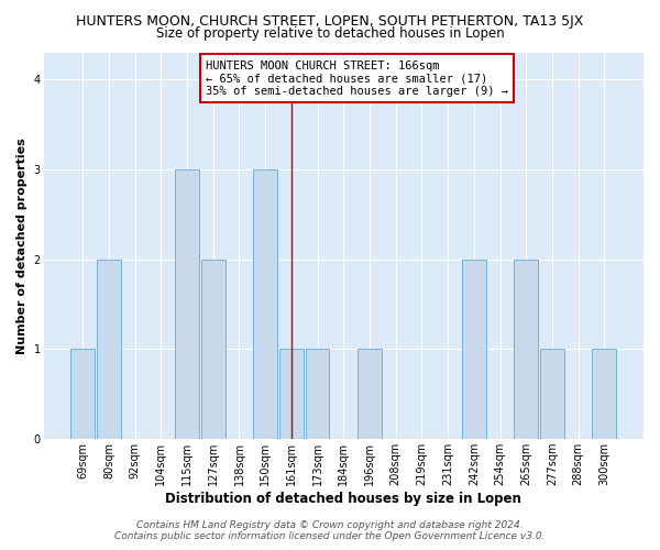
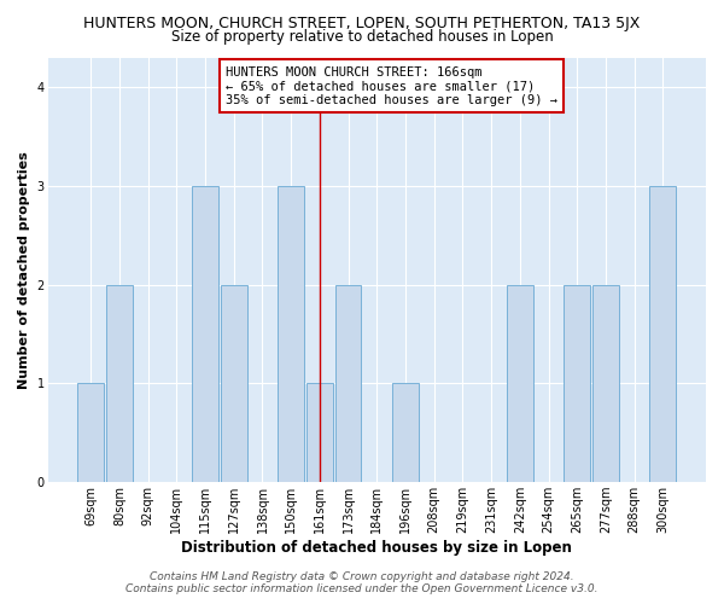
173sqm: 1 -> 2
277sqm: 1 -> 2
300sqm: 1 -> 3
